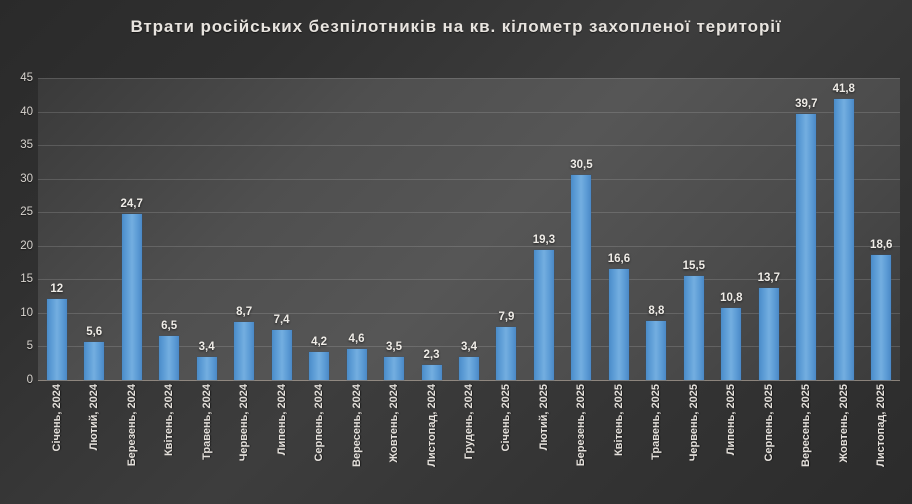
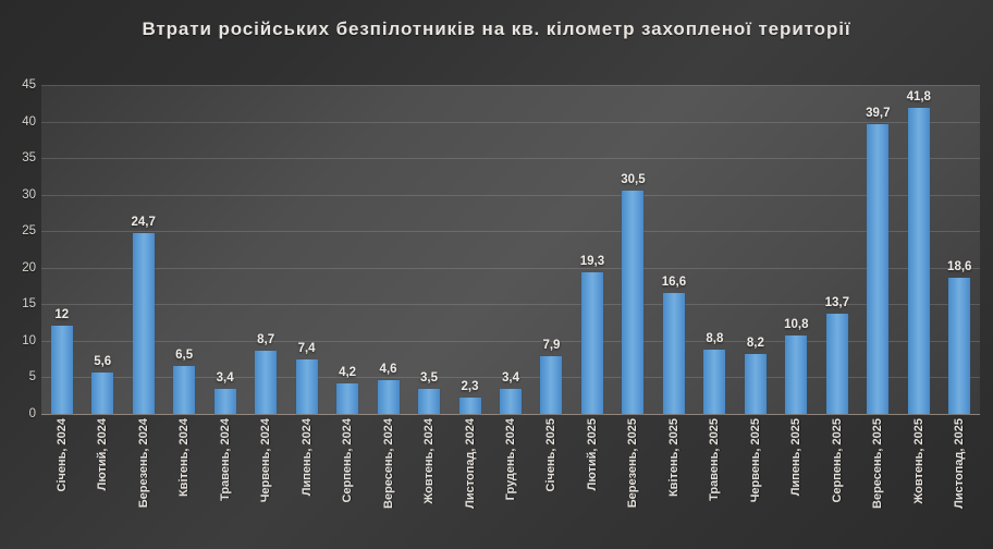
Червень, 2025: 15,5 -> 8,2
